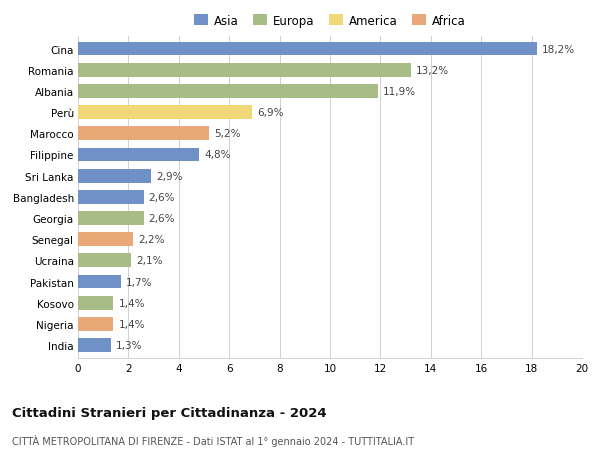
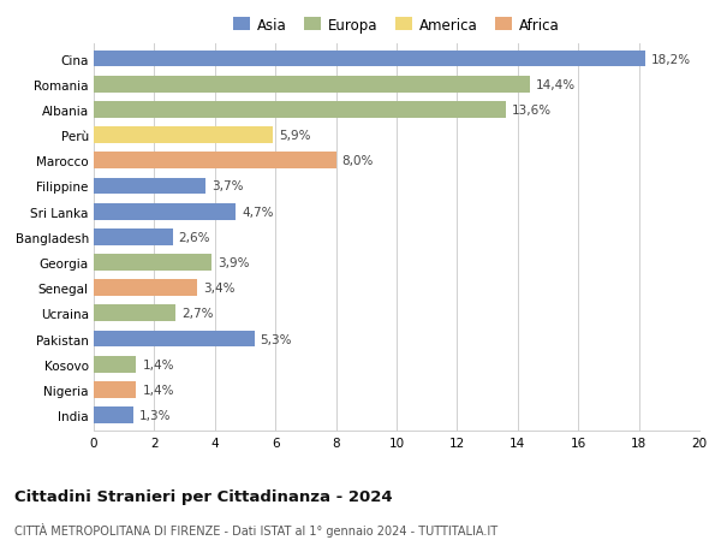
Romania: 13,2% -> 14,4%
Albania: 11,9% -> 13,6%
Perù: 6,9% -> 5,9%
Marocco: 5,2% -> 8,0%
Filippine: 4,8% -> 3,7%
Sri Lanka: 2,9% -> 4,7%
Georgia: 2,6% -> 3,9%
Senegal: 2,2% -> 3,4%
Ucraina: 2,1% -> 2,7%
Pakistan: 1,7% -> 5,3%
